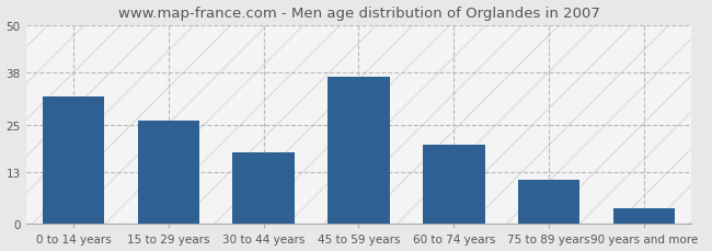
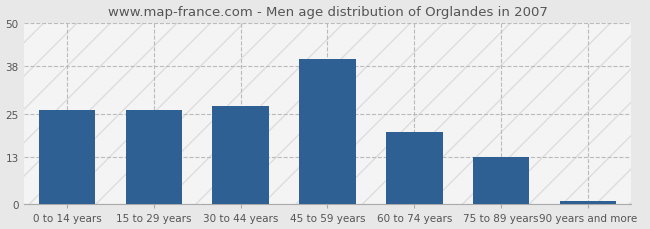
0 to 14 years: 32 -> 26
30 to 44 years: 18 -> 27
45 to 59 years: 37 -> 40
75 to 89 years: 11 -> 13
90 years and more: 4 -> 1
